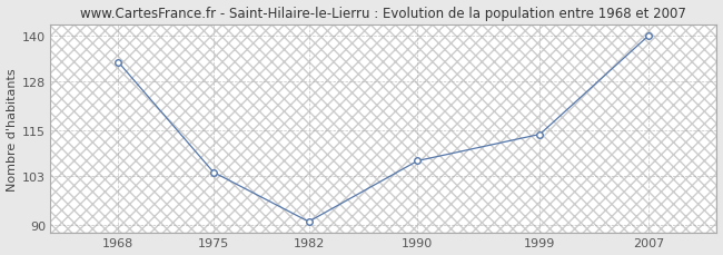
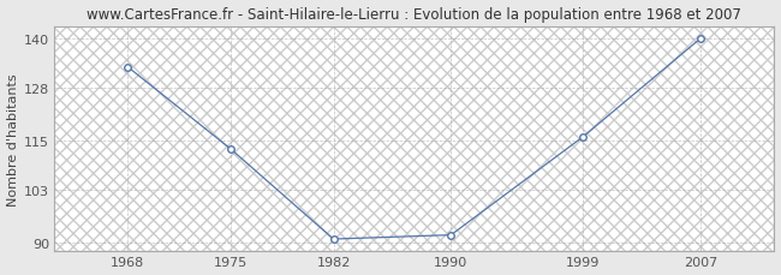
1975: 104 -> 113
1990: 107 -> 92
1999: 114 -> 116
